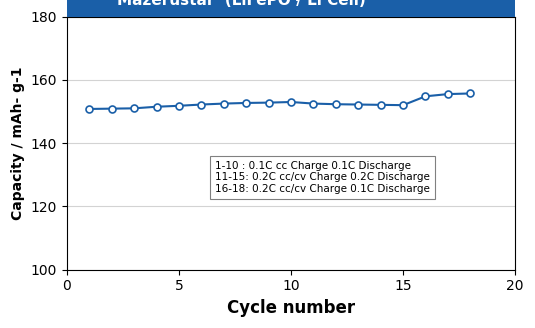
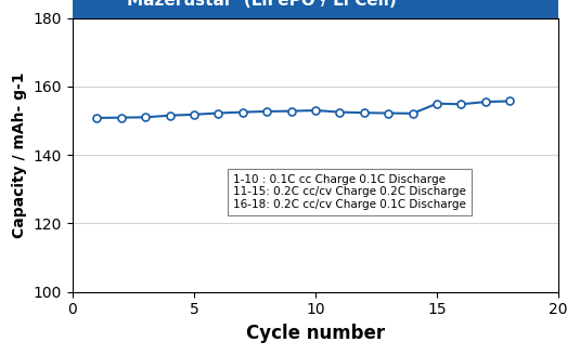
15: 152.0 -> 155.0
